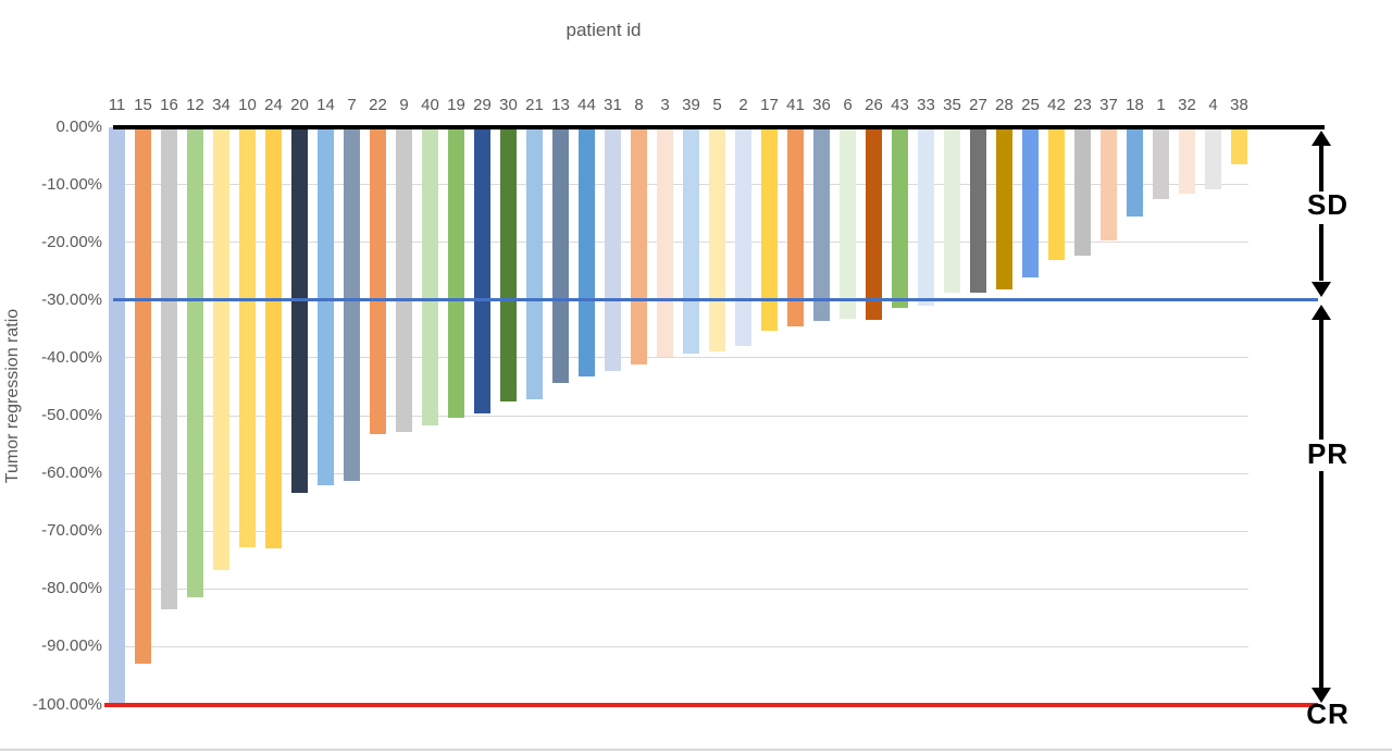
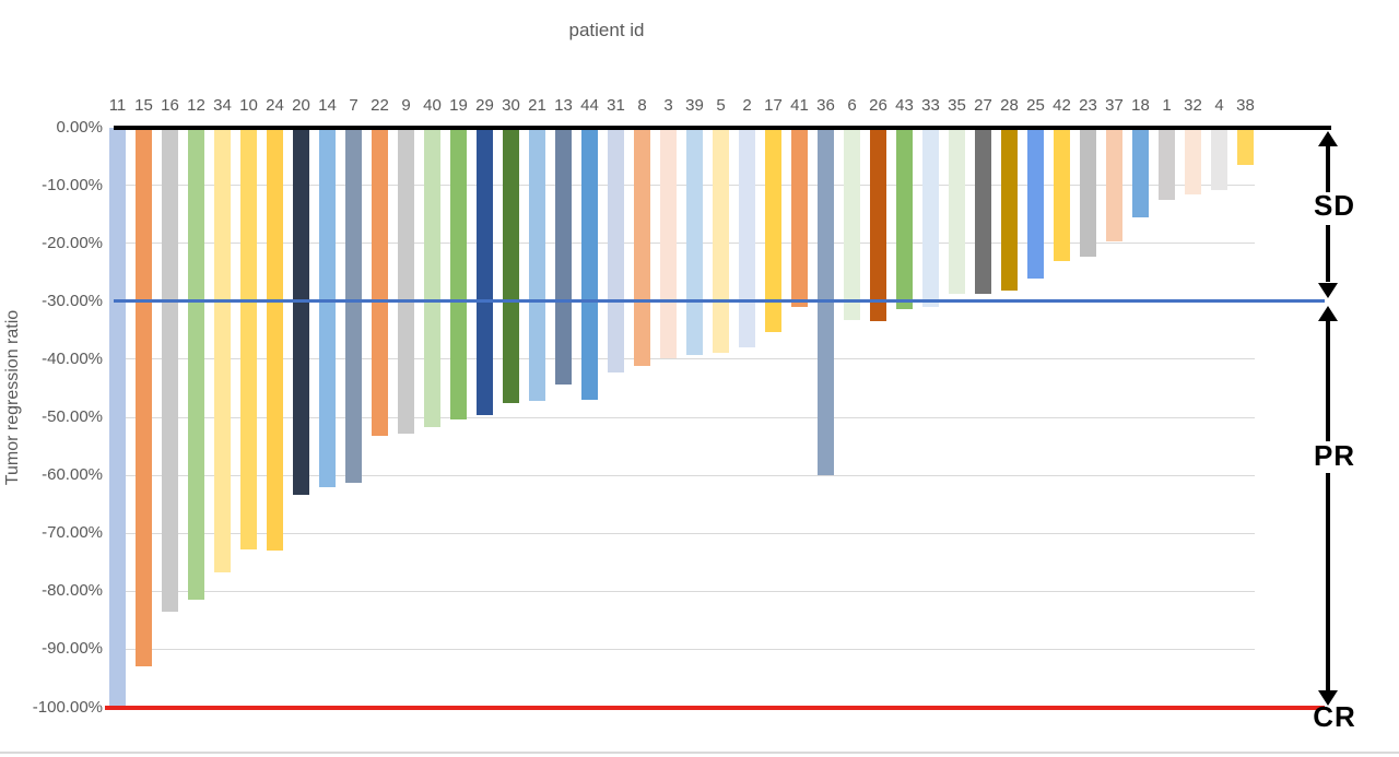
44: -43% -> -47%
41: -34% -> -31%
36: -34% -> -60%
